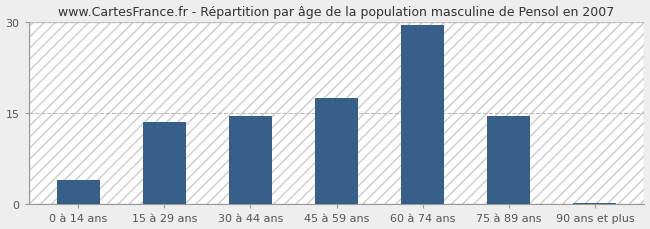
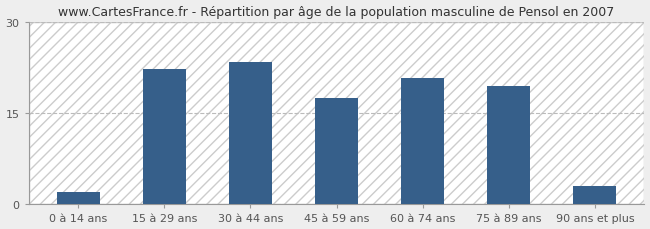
0 à 14 ans: 4.0 -> 2.0
15 à 29 ans: 13.5 -> 22.2
30 à 44 ans: 14.5 -> 23.4
60 à 74 ans: 29.5 -> 20.8
75 à 89 ans: 14.5 -> 19.4
90 ans et plus: 0.3 -> 3.0
